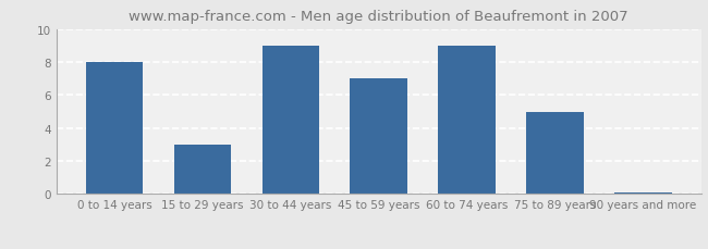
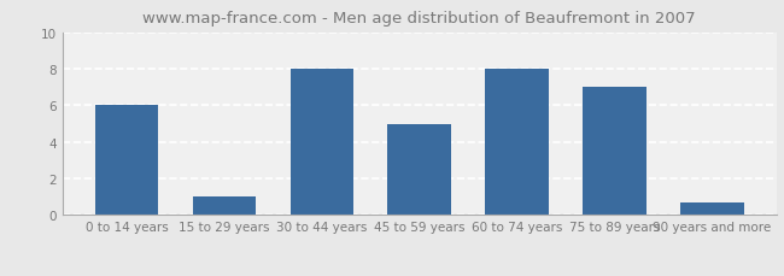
0 to 14 years: 8.0 -> 6.0
15 to 29 years: 3.0 -> 1.0
30 to 44 years: 9.0 -> 8.0
45 to 59 years: 7.0 -> 5.0
60 to 74 years: 9.0 -> 8.0
75 to 89 years: 5.0 -> 7.0
90 years and more: 0.1 -> 0.7
